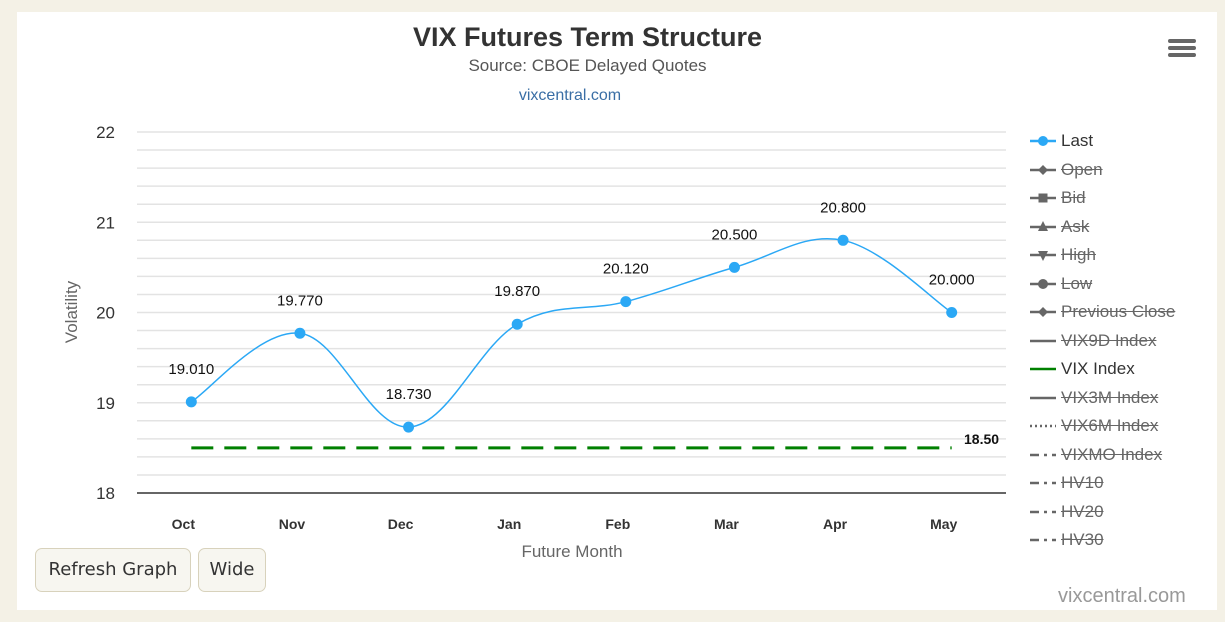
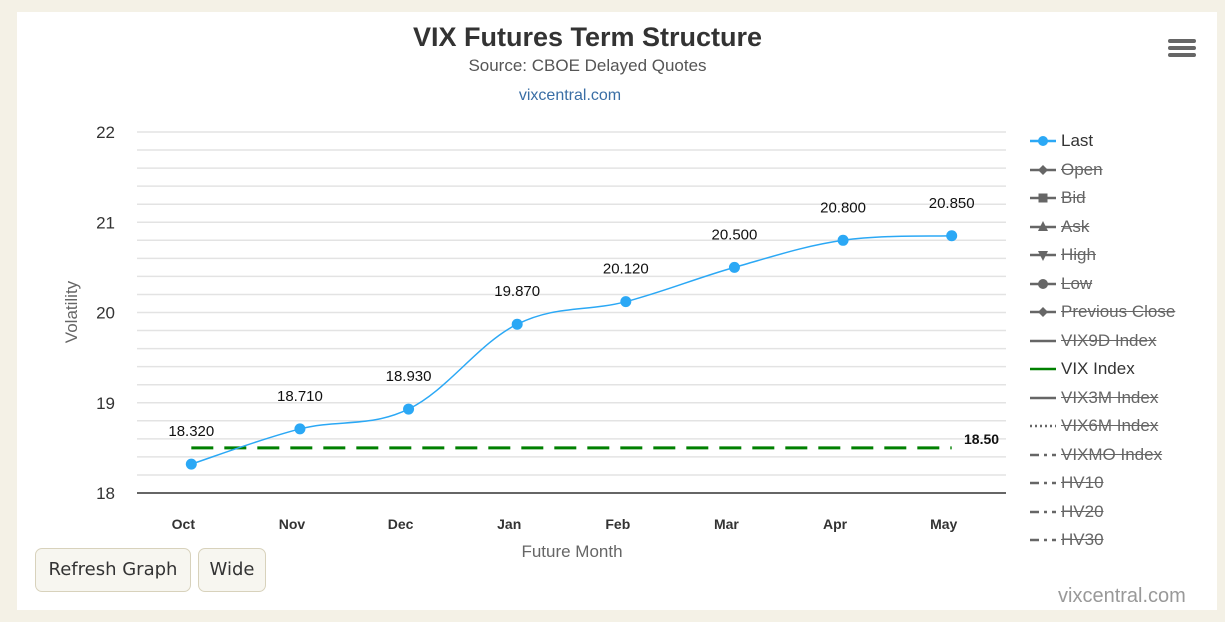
Last/Oct: 19.010 -> 18.320
Last/Nov: 19.770 -> 18.710
Last/Dec: 18.730 -> 18.930
Last/May: 20.000 -> 20.850
